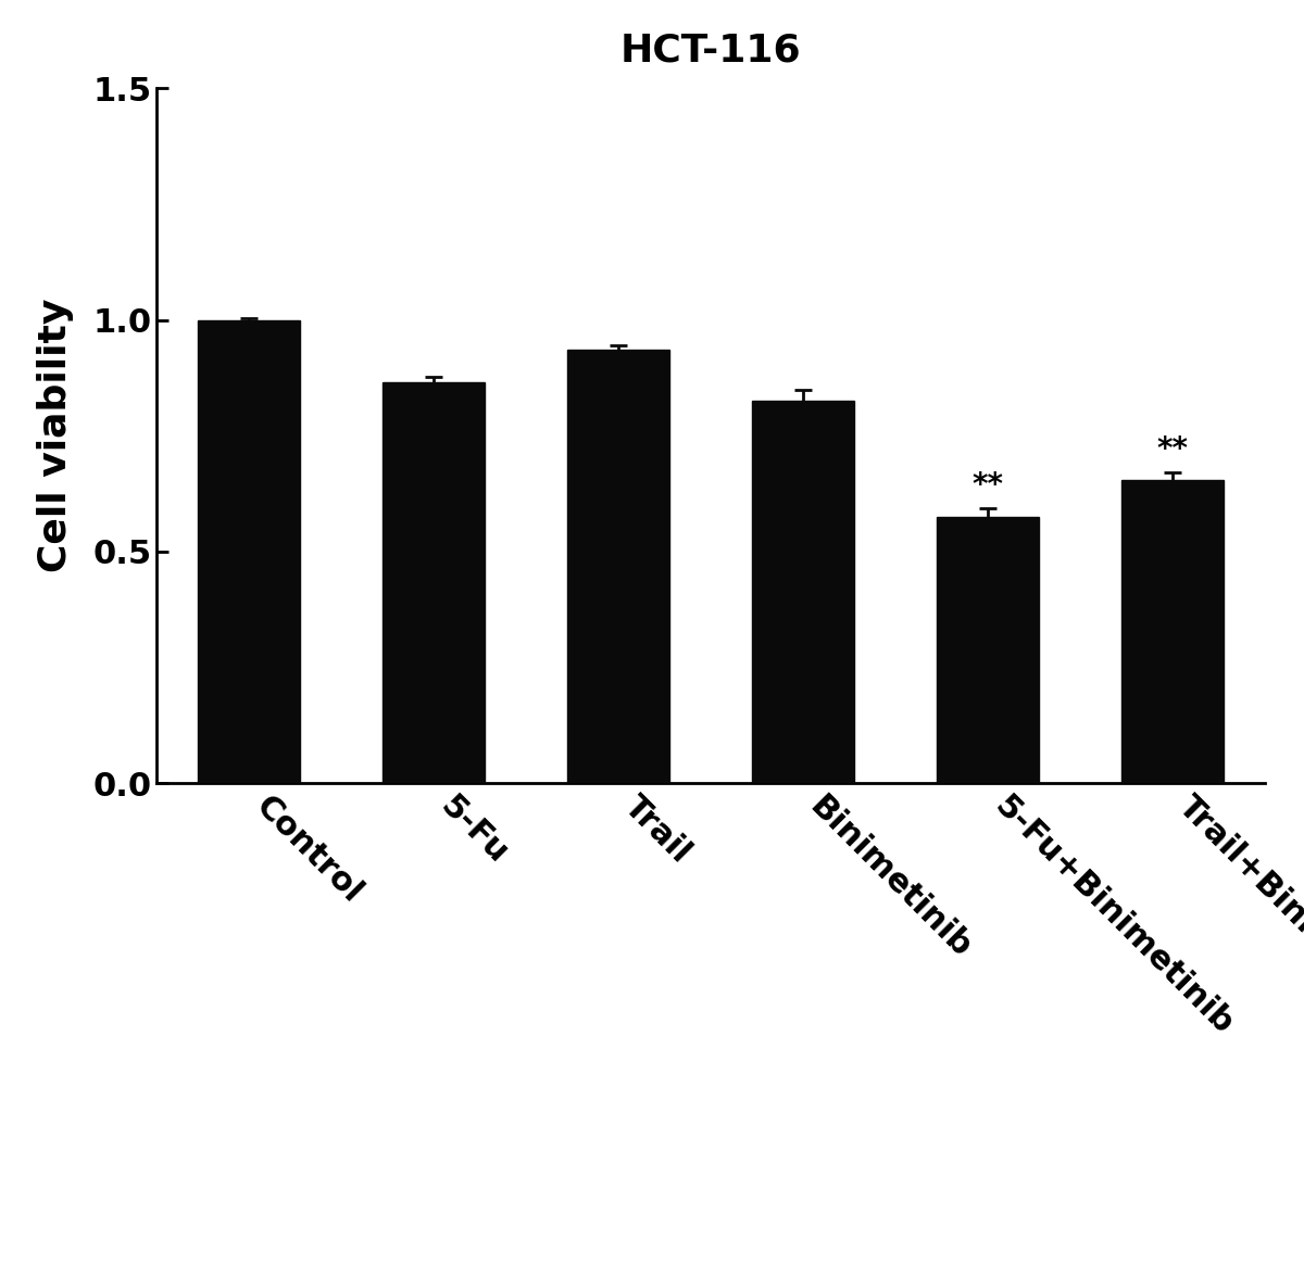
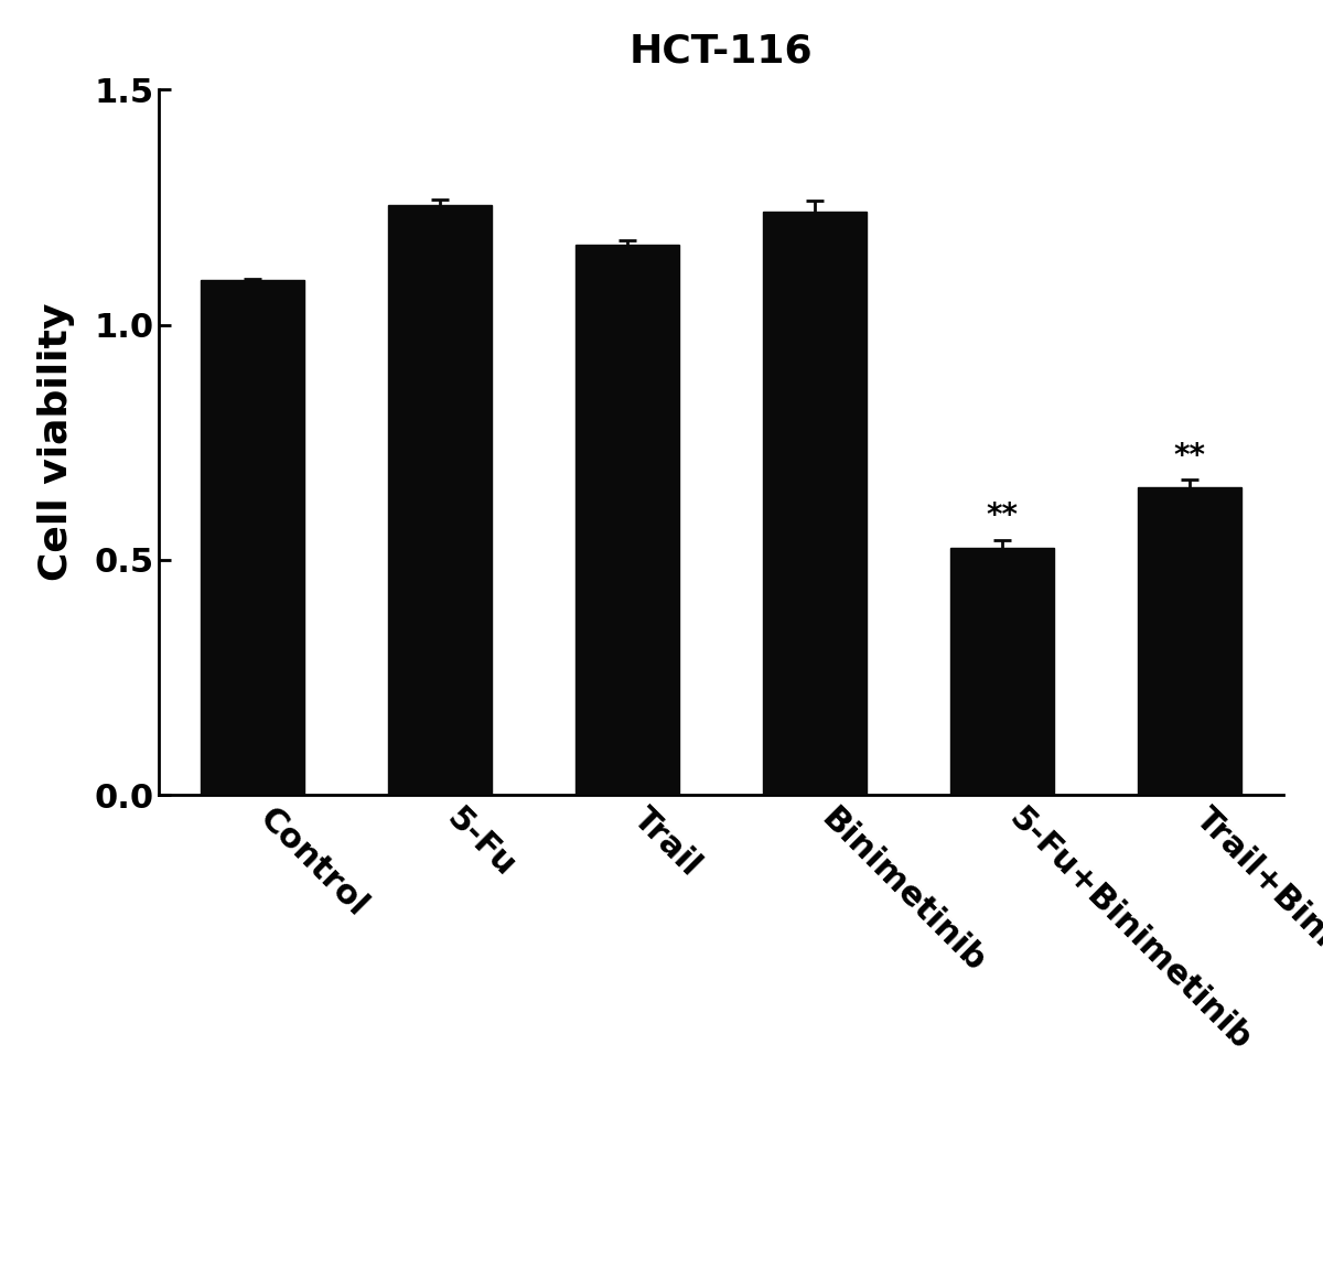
Control: 1.000 -> 1.095
5-Fu: 0.865 -> 1.255
Trail: 0.935 -> 1.170
Binimetinib: 0.825 -> 1.240
5-Fu+Binimetinib: 0.575 -> 0.525
